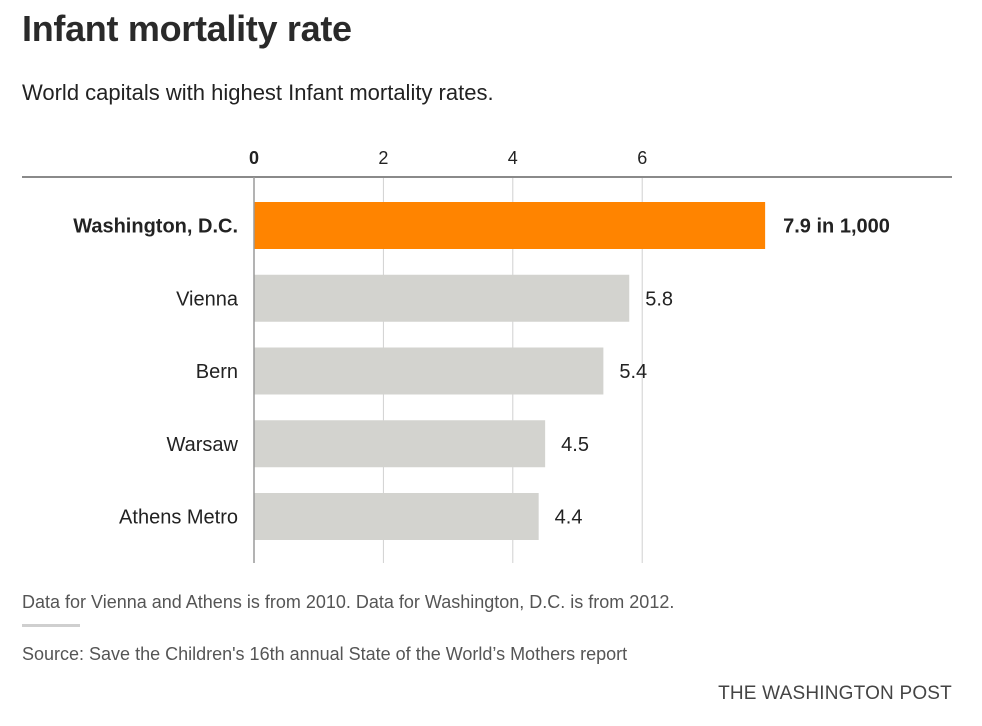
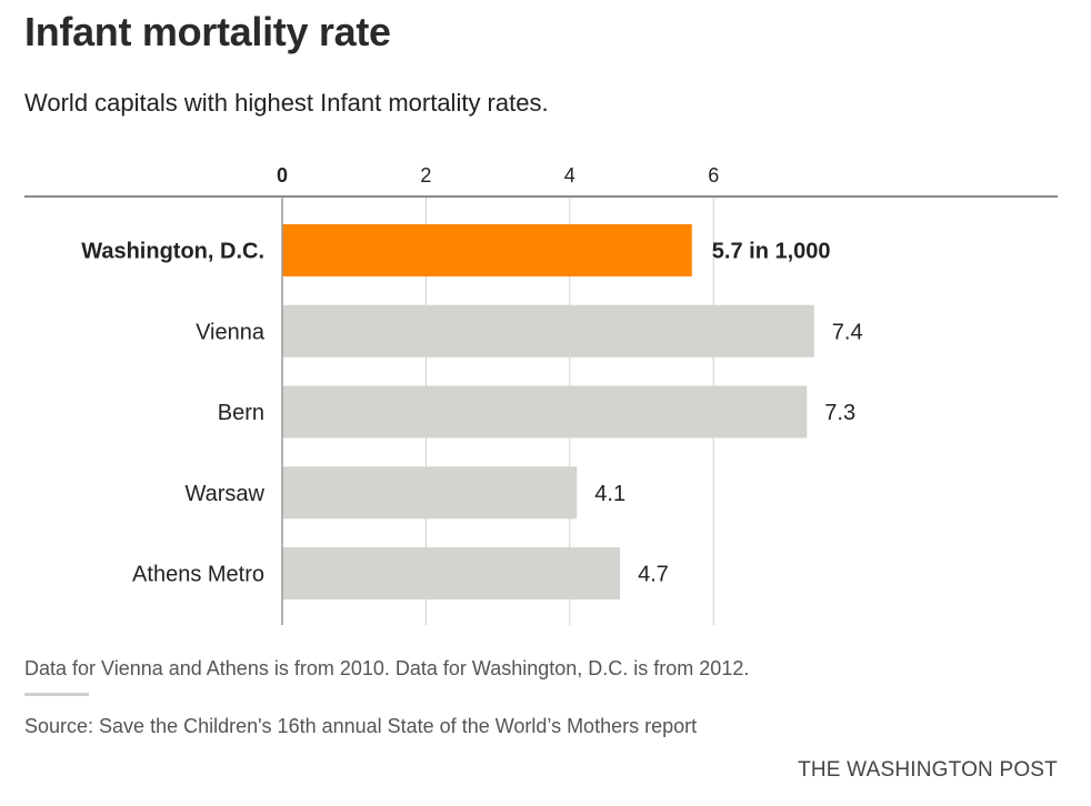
Washington, D.C.: 7.9 -> 5.7
Vienna: 5.8 -> 7.4
Bern: 5.4 -> 7.3
Warsaw: 4.5 -> 4.1
Athens Metro: 4.4 -> 4.7
